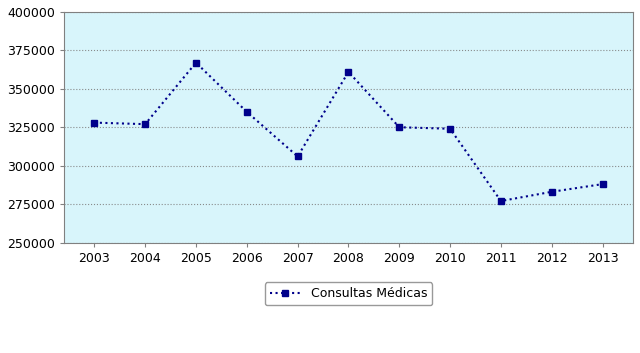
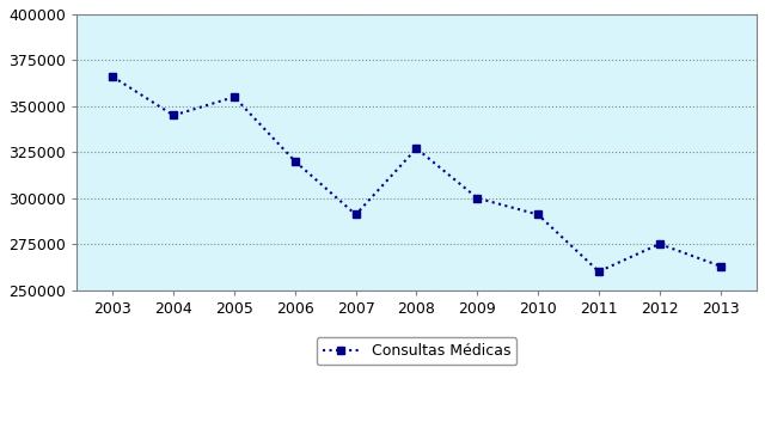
2003: 328000 -> 366000
2004: 327000 -> 345000
2005: 367000 -> 355000
2006: 335000 -> 320000
2007: 306000 -> 291000
2008: 361000 -> 327000
2009: 325000 -> 300000
2010: 324000 -> 291000
2011: 277000 -> 260000
2012: 283000 -> 275000
2013: 288000 -> 263000
